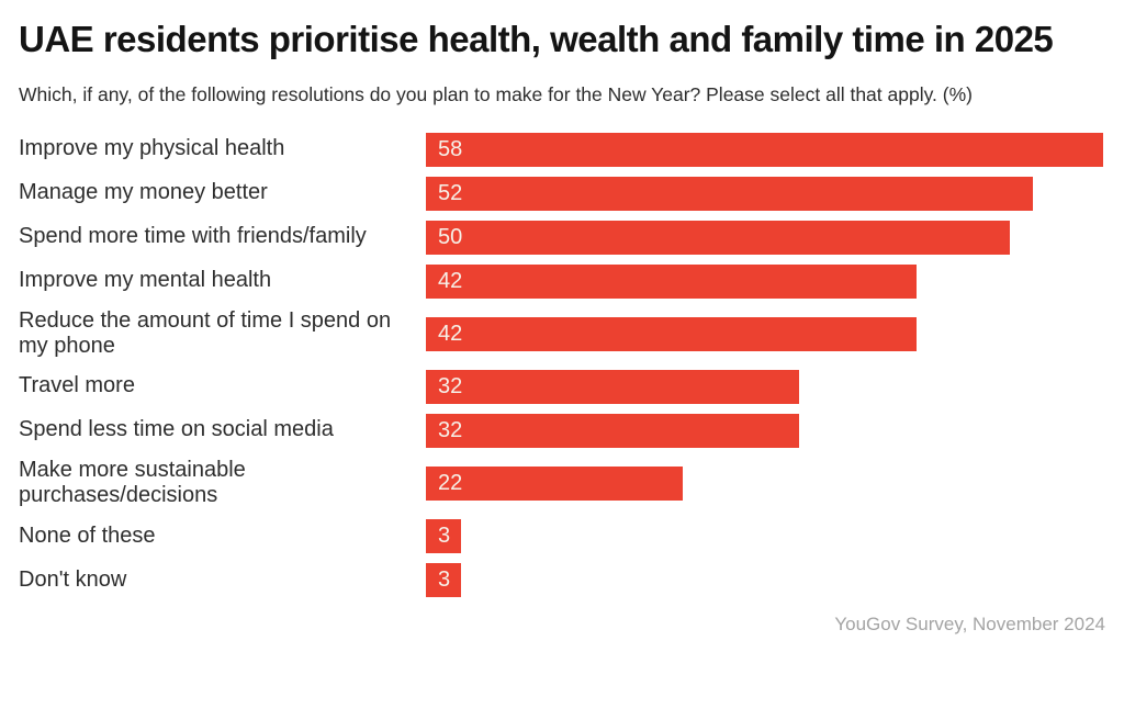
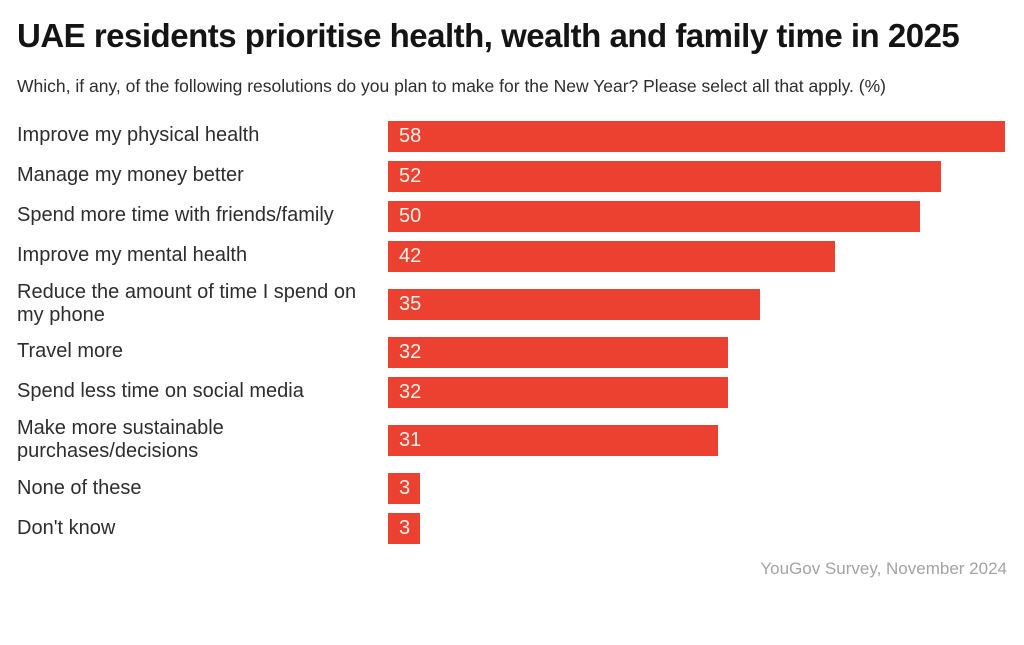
Reduce the amount of time I spend on my phone: 42 -> 35
Make more sustainable purchases/decisions: 22 -> 31
